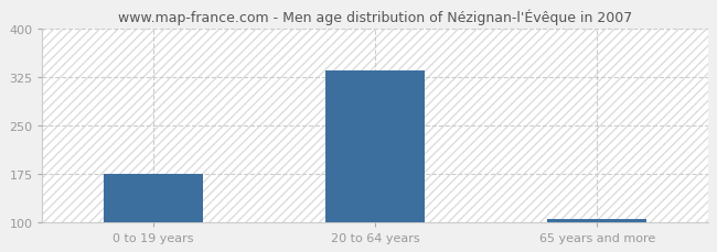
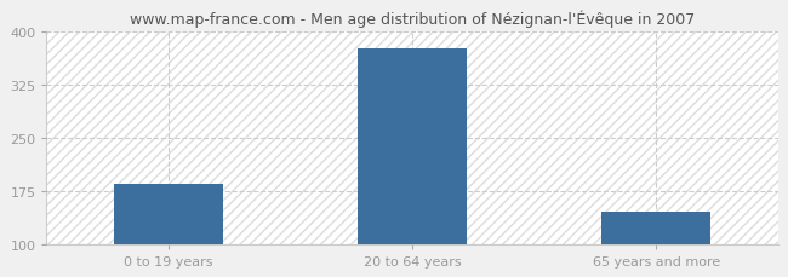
0 to 19 years: 175 -> 184
20 to 64 years: 335 -> 376
65 years and more: 105 -> 146
